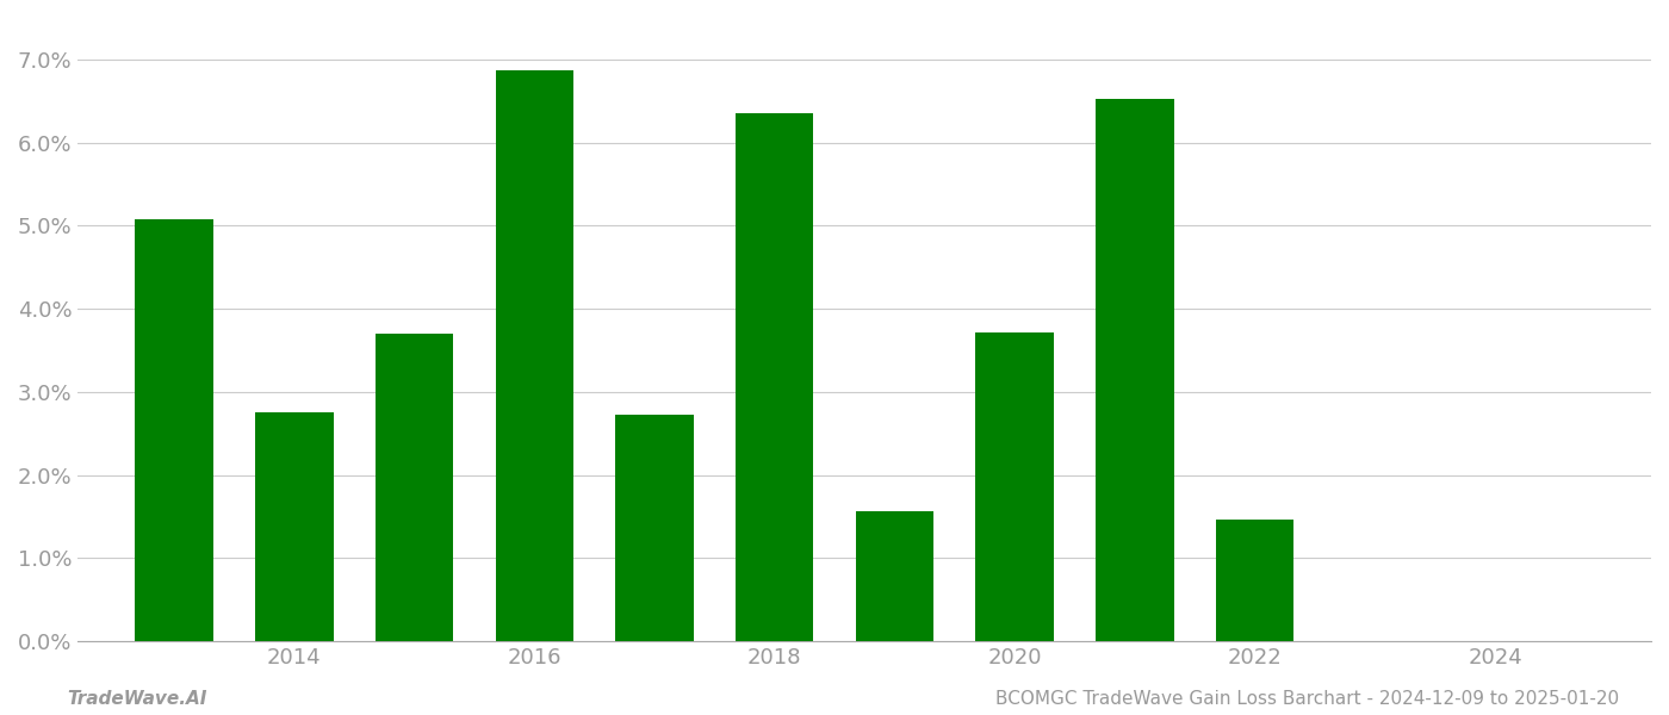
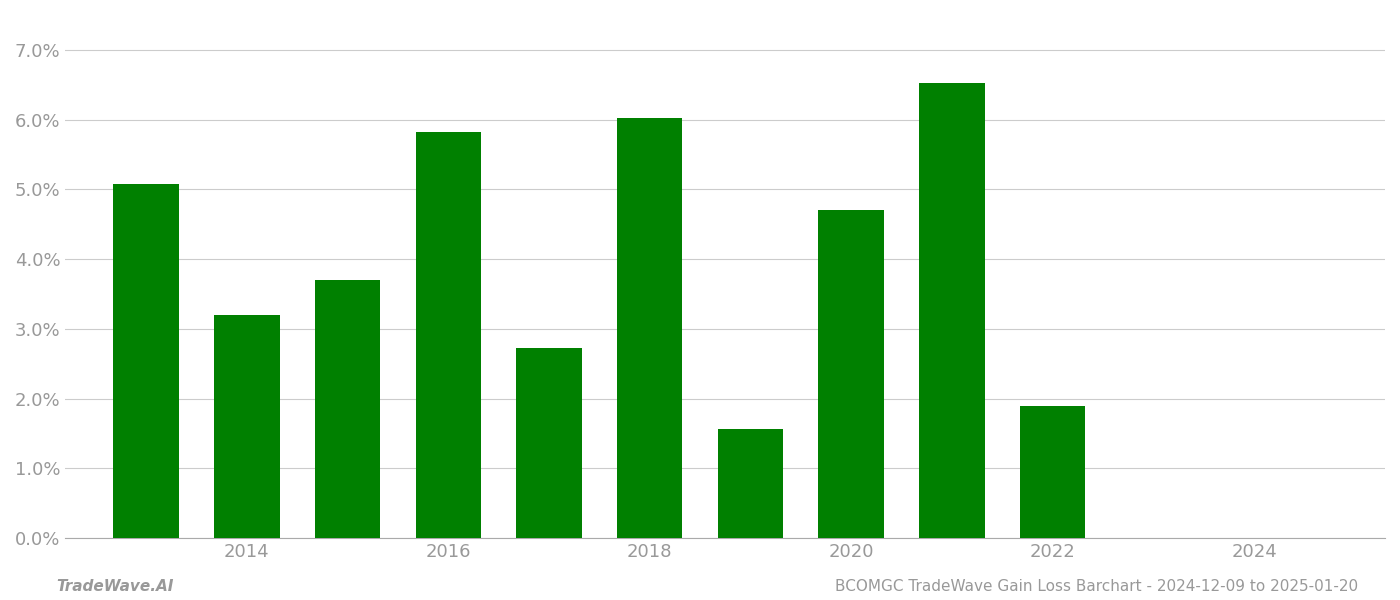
2014: 2.75% -> 3.20%
2016: 6.87% -> 5.82%
2018: 6.35% -> 6.02%
2020: 3.72% -> 4.70%
2022: 1.47% -> 1.90%
